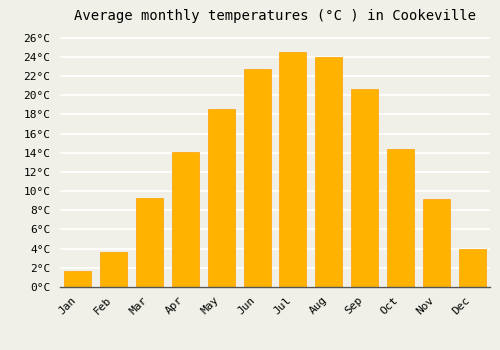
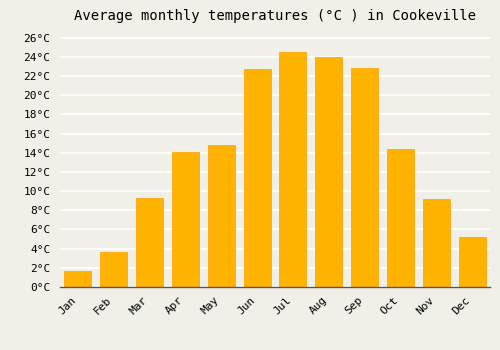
May: 18.6°C -> 14.8°C
Sep: 20.6°C -> 22.8°C
Dec: 4.0°C -> 5.2°C
